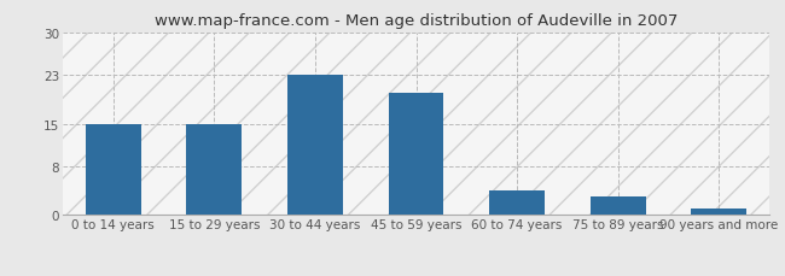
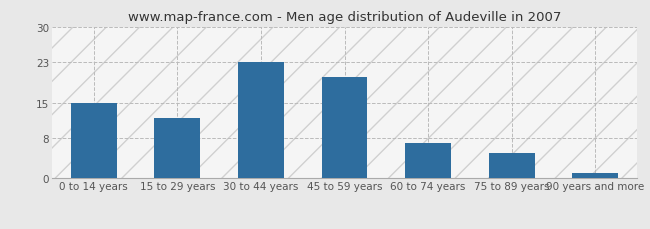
15 to 29 years: 15 -> 12
60 to 74 years: 4 -> 7
75 to 89 years: 3 -> 5
